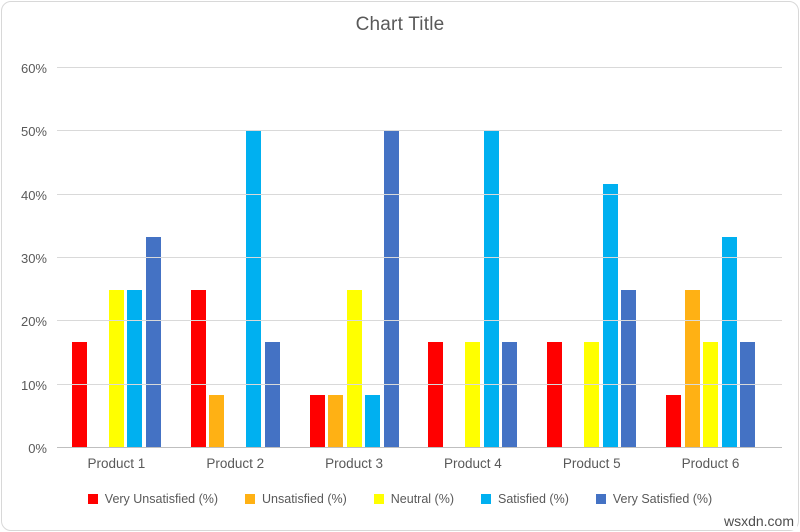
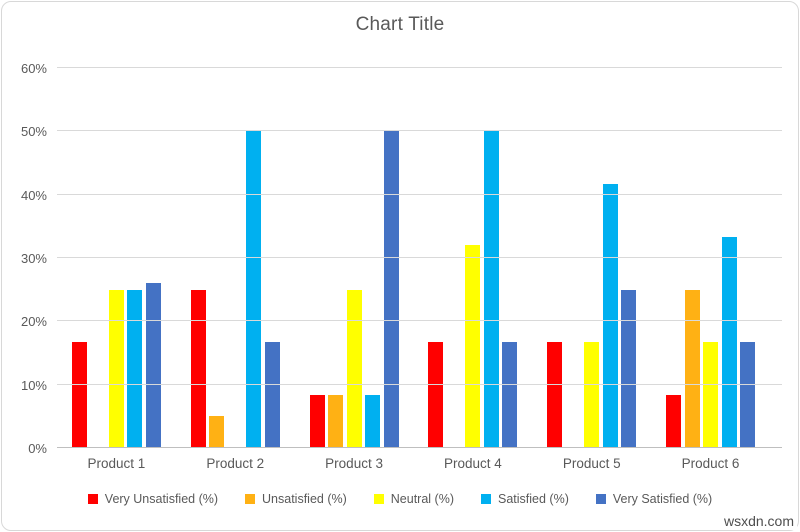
Very Satisfied (%)/Product 1: 33% -> 26%
Unsatisfied (%)/Product 2: 8% -> 5%
Neutral (%)/Product 4: 17% -> 32%
